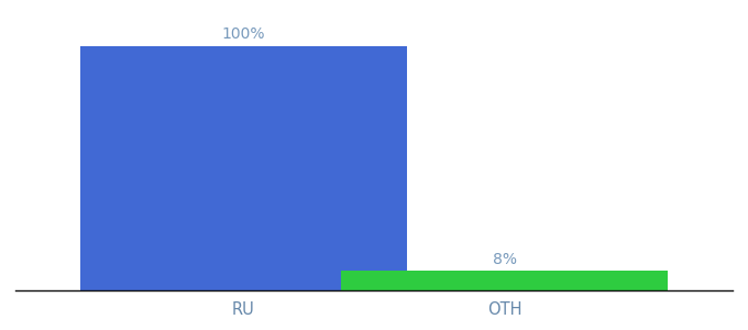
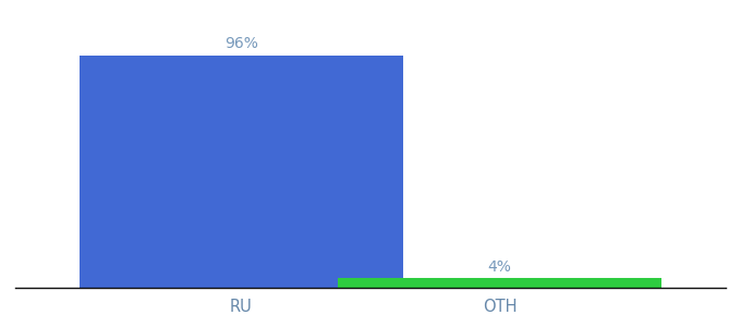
RU: 100% -> 96%
OTH: 8% -> 4%
